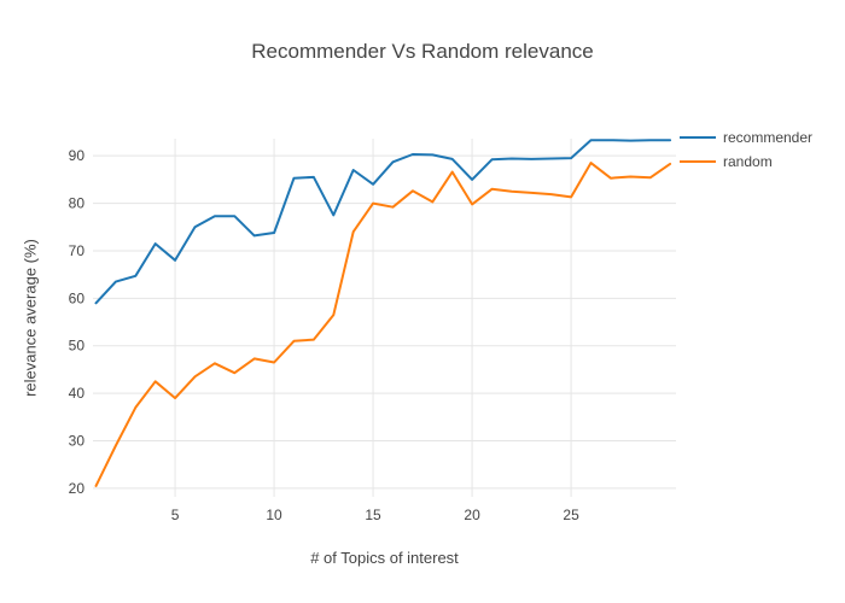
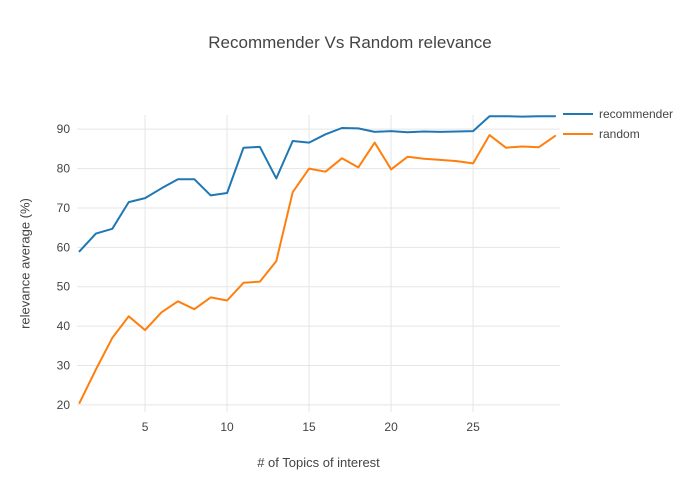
recommender/5: 68 -> 72
recommender/15: 84 -> 87
recommender/20: 85 -> 90
